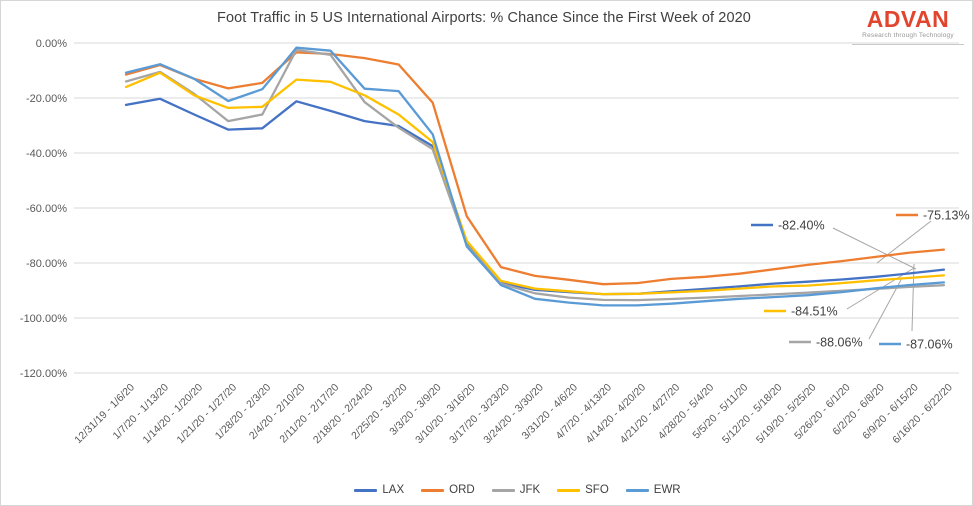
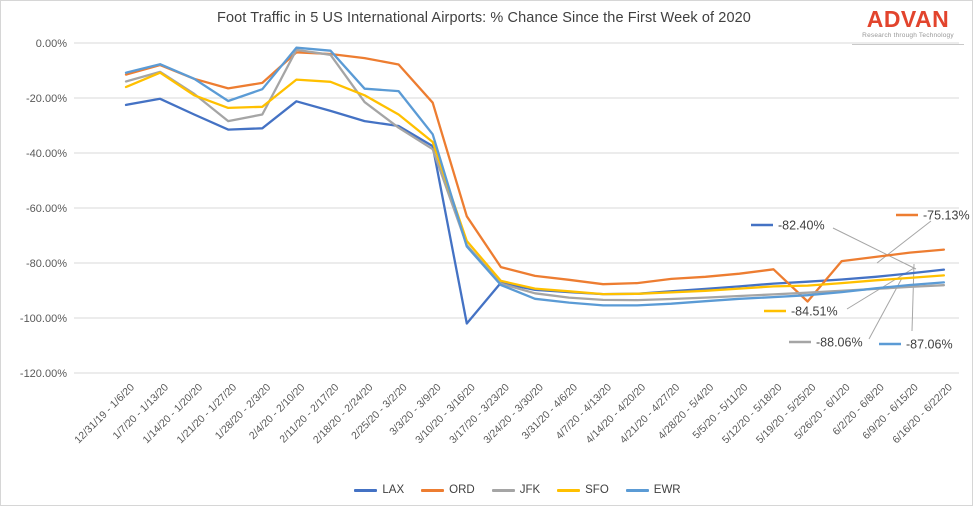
LAX/3/10/20 - 3/16/20: -73% -> -102%
ORD/5/19/20 - 5/25/20: -81% -> -94%
